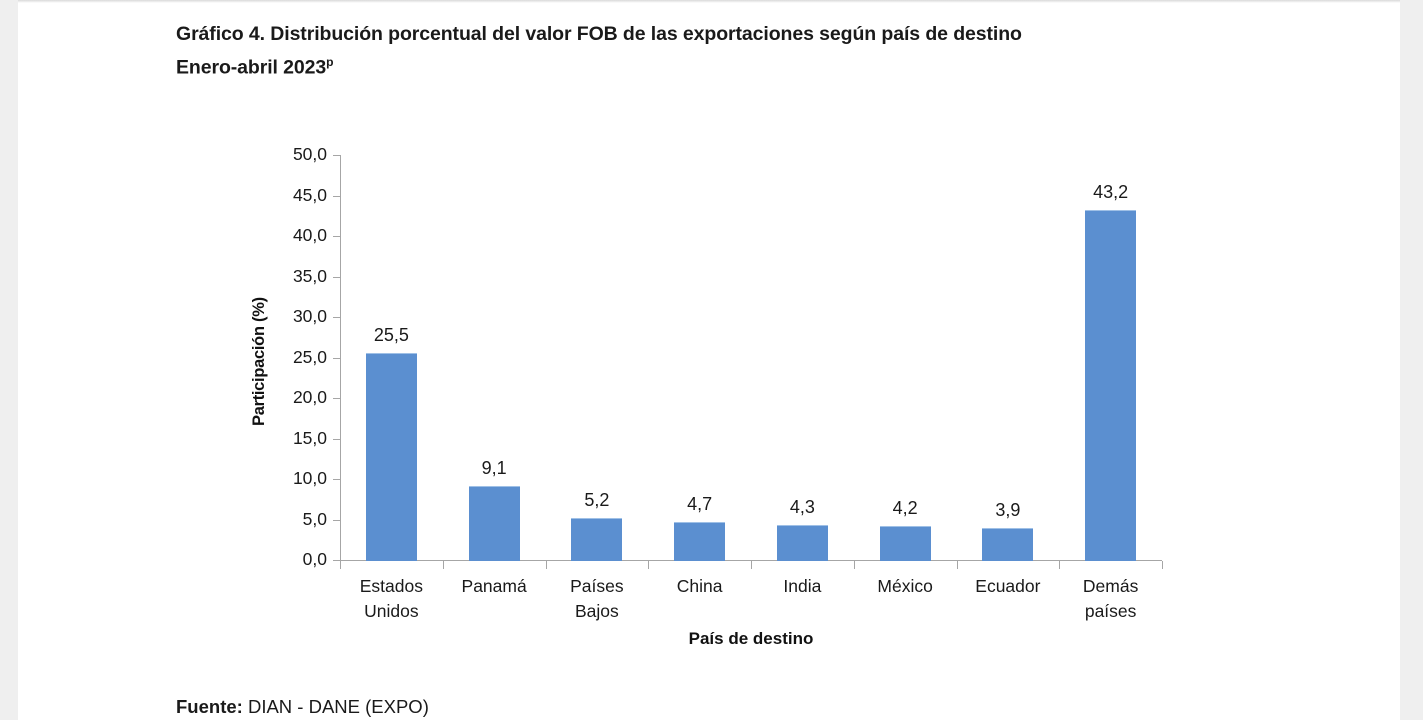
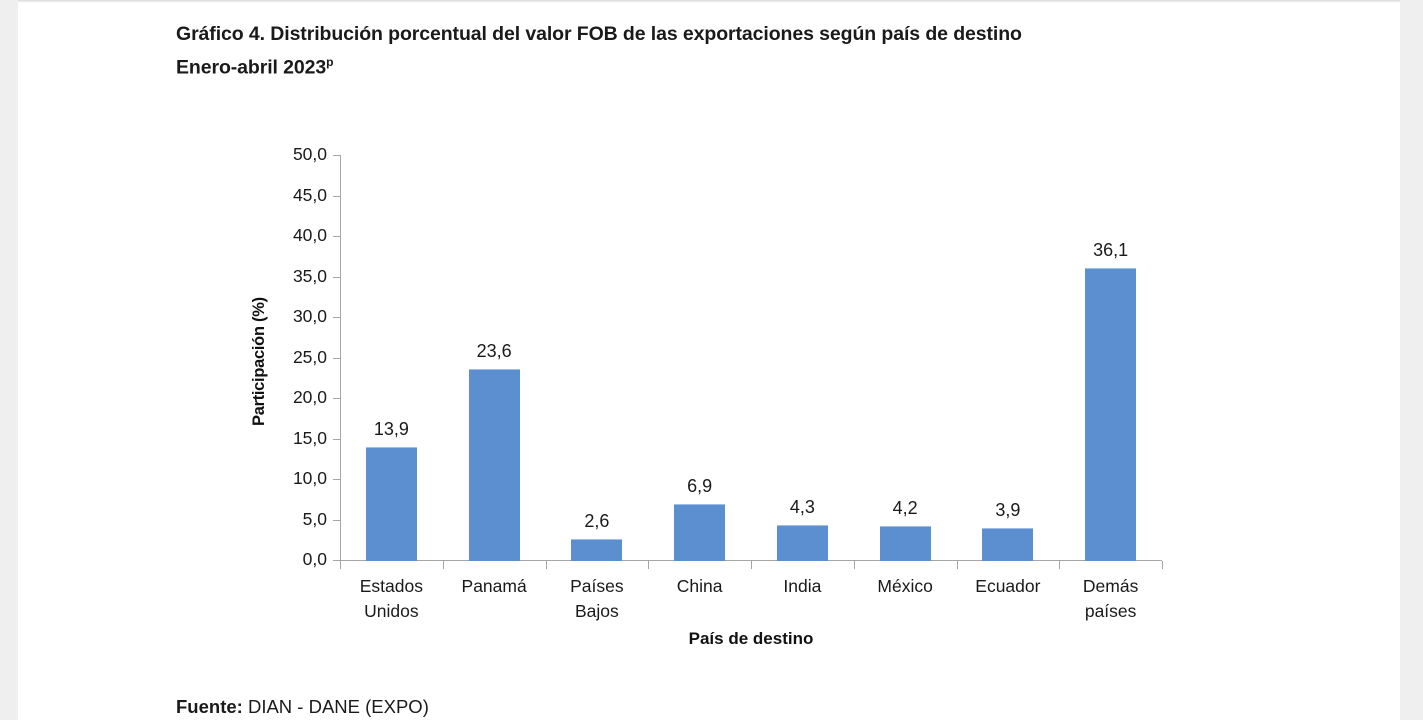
Estados Unidos: 25,5 -> 13,9
Panamá: 9,1 -> 23,6
Países Bajos: 5,2 -> 2,6
China: 4,7 -> 6,9
Demás países: 43,2 -> 36,1
